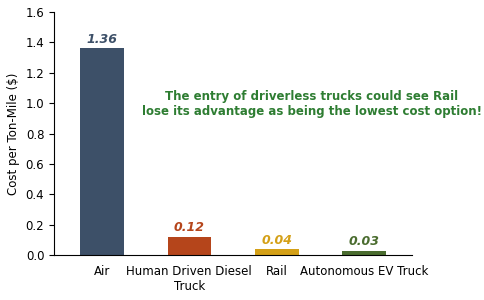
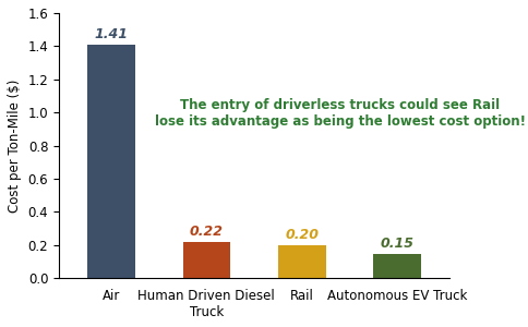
Air: 1.36 -> 1.41
Human Driven Diesel Truck: 0.12 -> 0.22
Rail: 0.04 -> 0.20
Autonomous EV Truck: 0.03 -> 0.15
